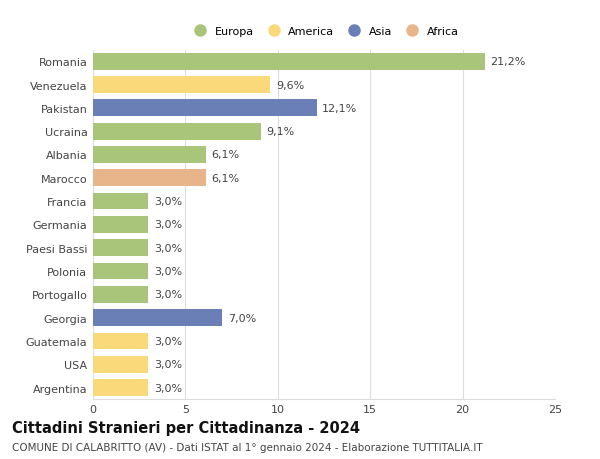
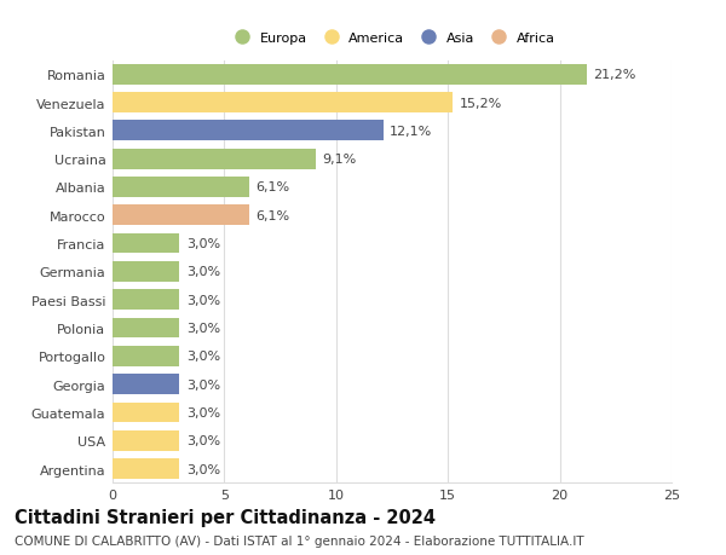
Venezuela: 9,6% -> 15,2%
Georgia: 7,0% -> 3,0%
